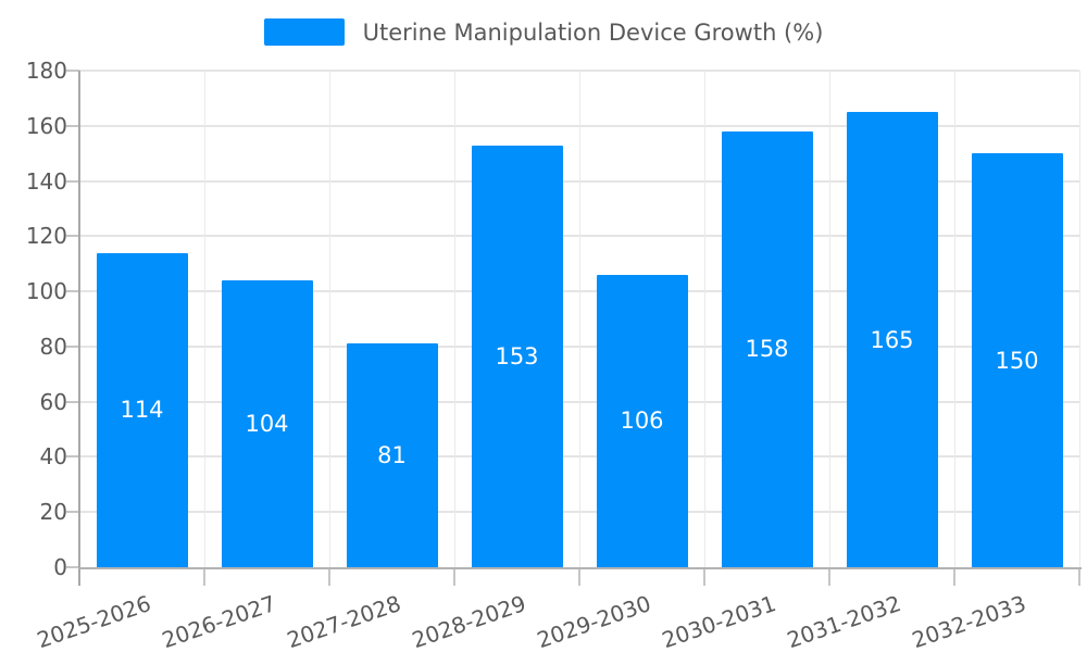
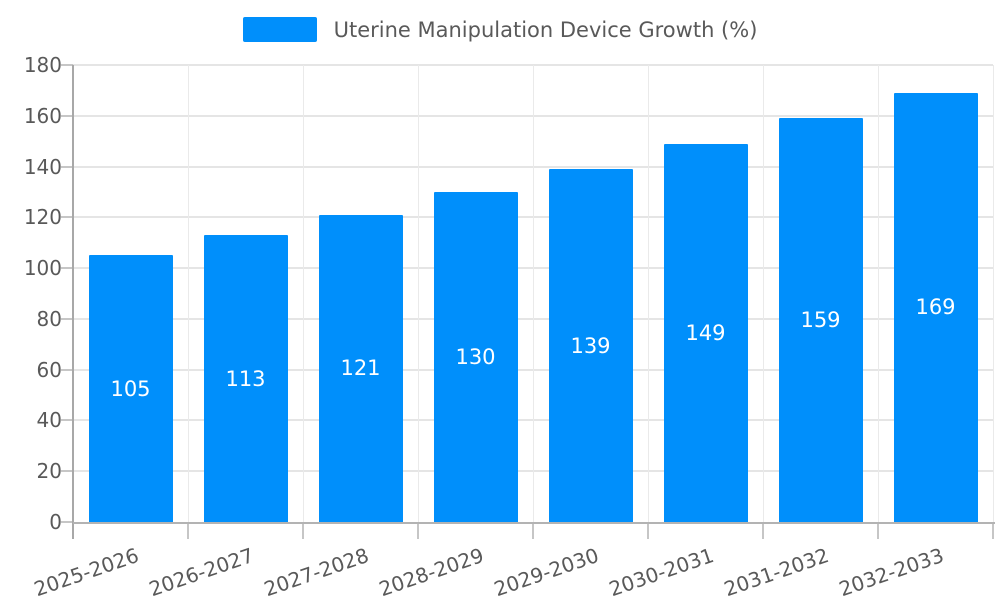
2025-2026: 114 -> 105
2026-2027: 104 -> 113
2027-2028: 81 -> 121
2028-2029: 153 -> 130
2029-2030: 106 -> 139
2030-2031: 158 -> 149
2031-2032: 165 -> 159
2032-2033: 150 -> 169
